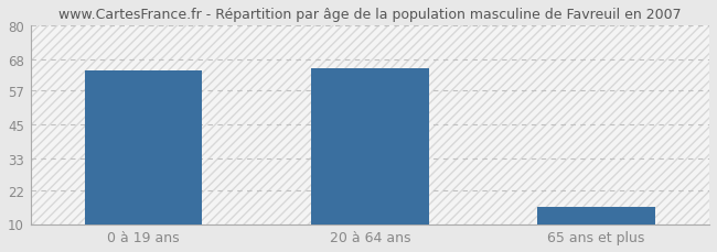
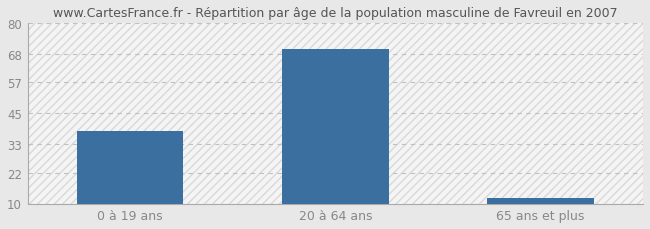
0 à 19 ans: 64 -> 38
20 à 64 ans: 65 -> 70
65 ans et plus: 16 -> 12
